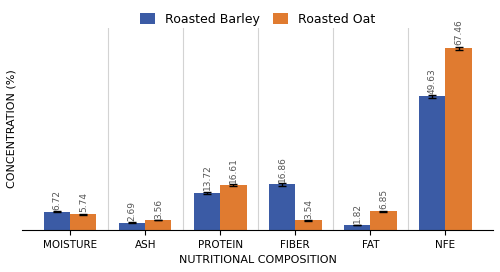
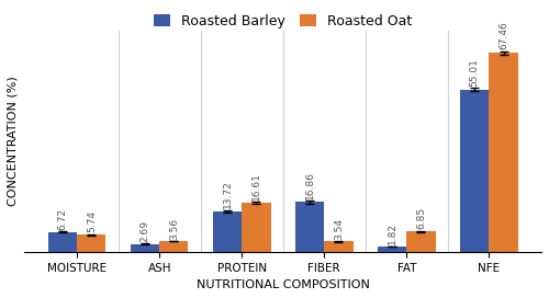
Roasted Barley/NFE: 49.63 -> 55.01
